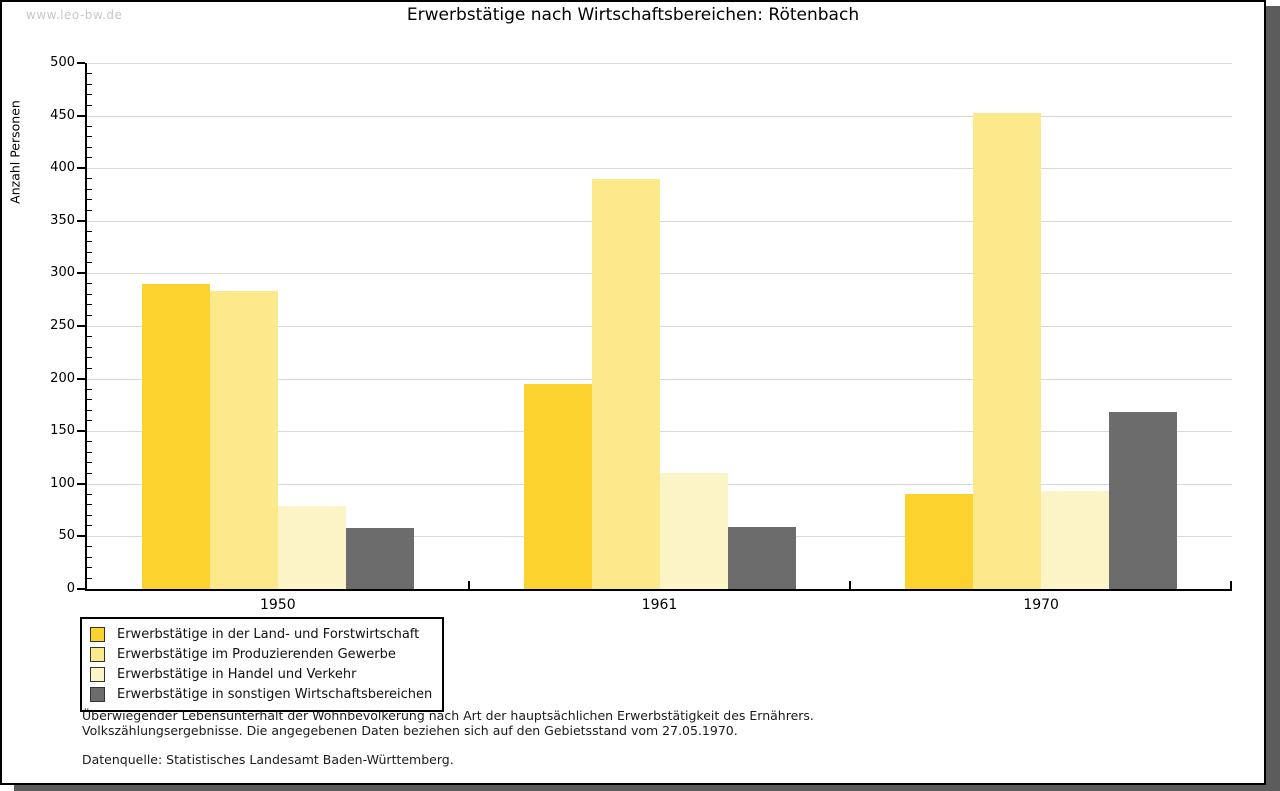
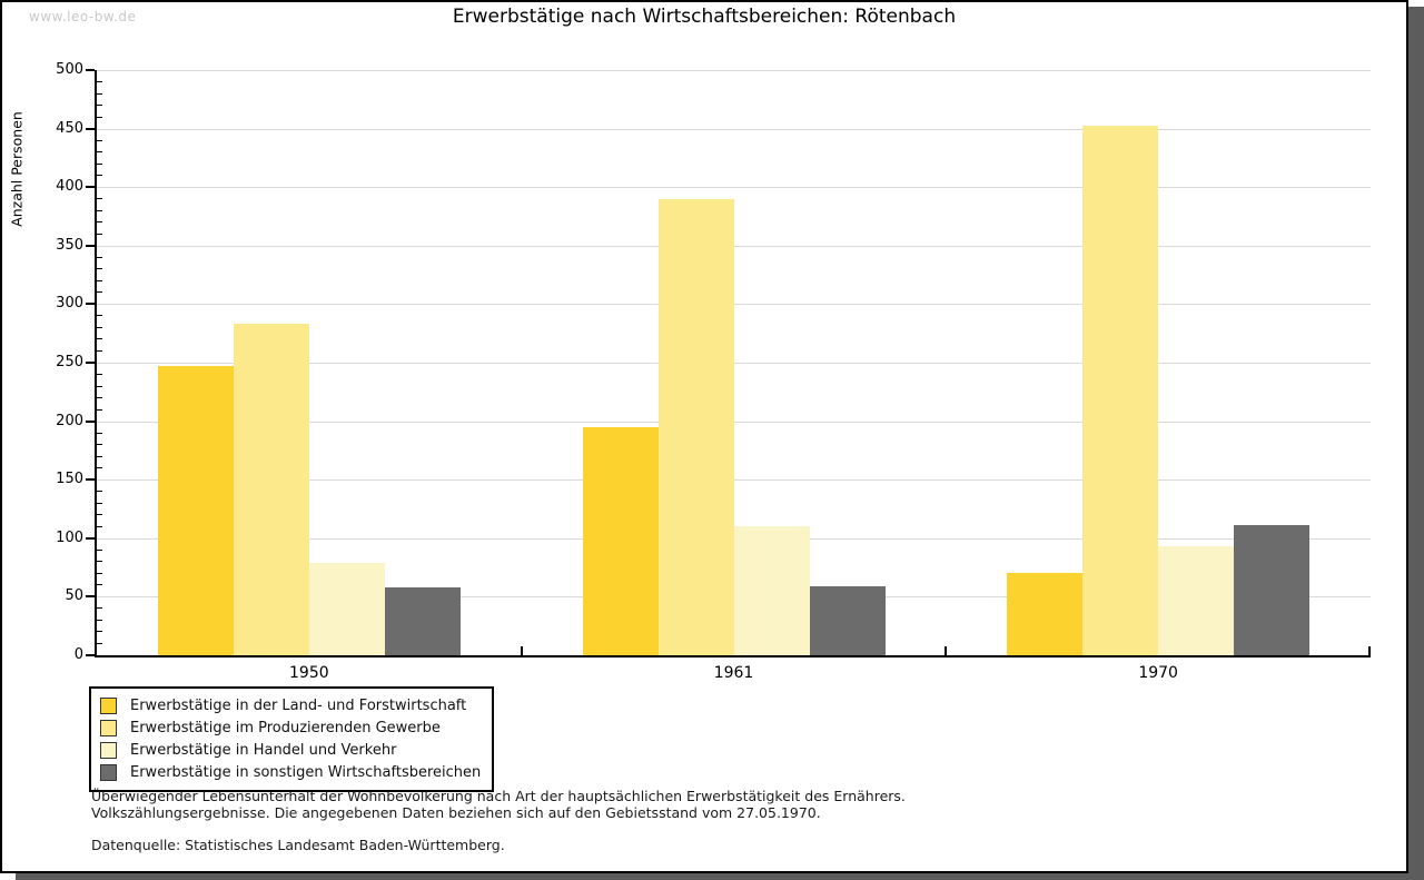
Erwerbstätige in der Land- und Forstwirtschaft/1950: 290 -> 247
Erwerbstätige in der Land- und Forstwirtschaft/1970: 90 -> 70
Erwerbstätige in sonstigen Wirtschaftsbereichen/1970: 168 -> 111
